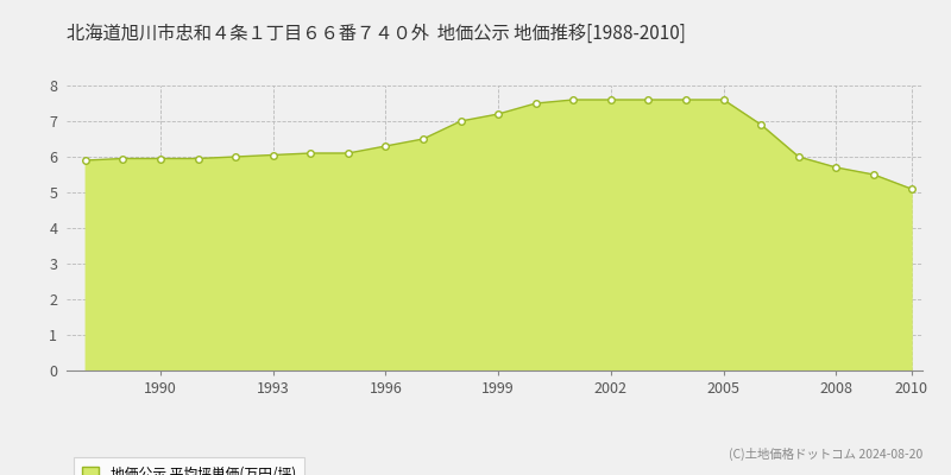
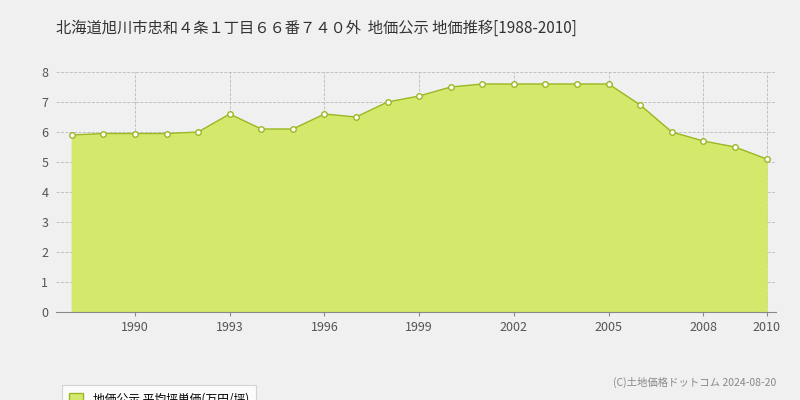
1993: 6.05 -> 6.60
1996: 6.30 -> 6.60
